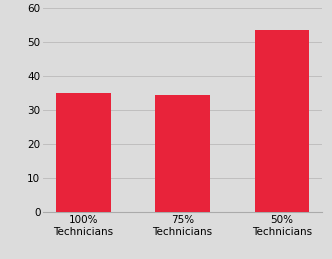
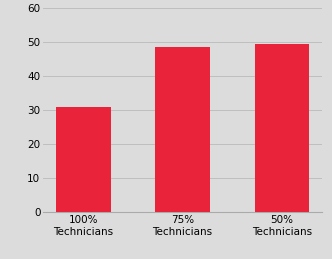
100% Technicians: 35.0 -> 31.0
75% Technicians: 34.3 -> 48.5
50% Technicians: 53.5 -> 49.5
